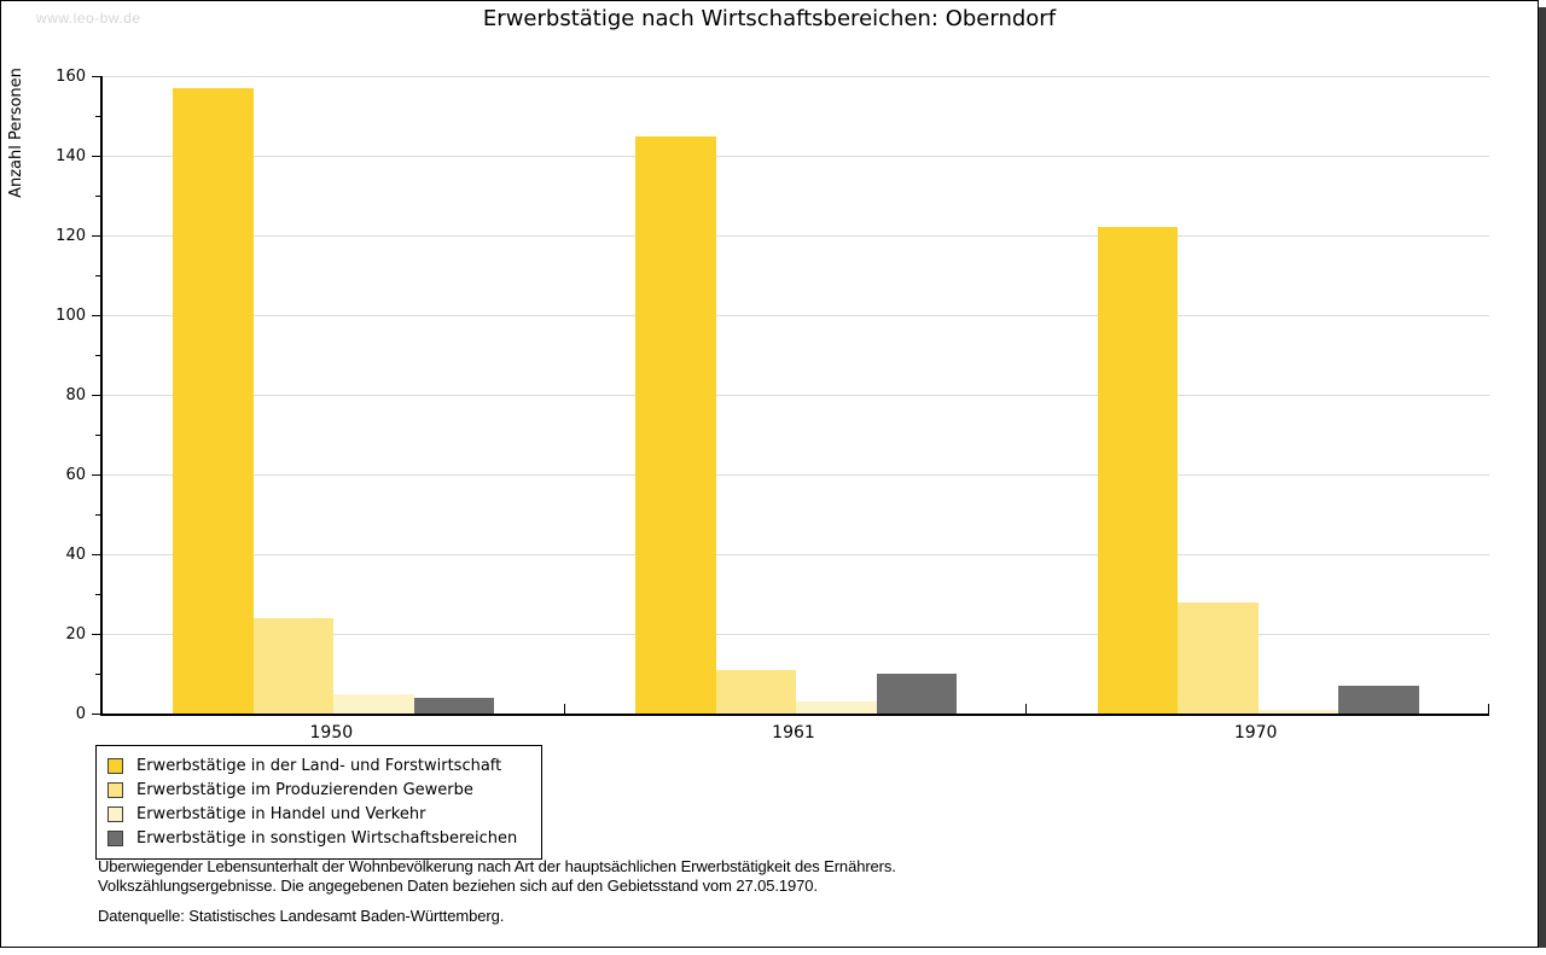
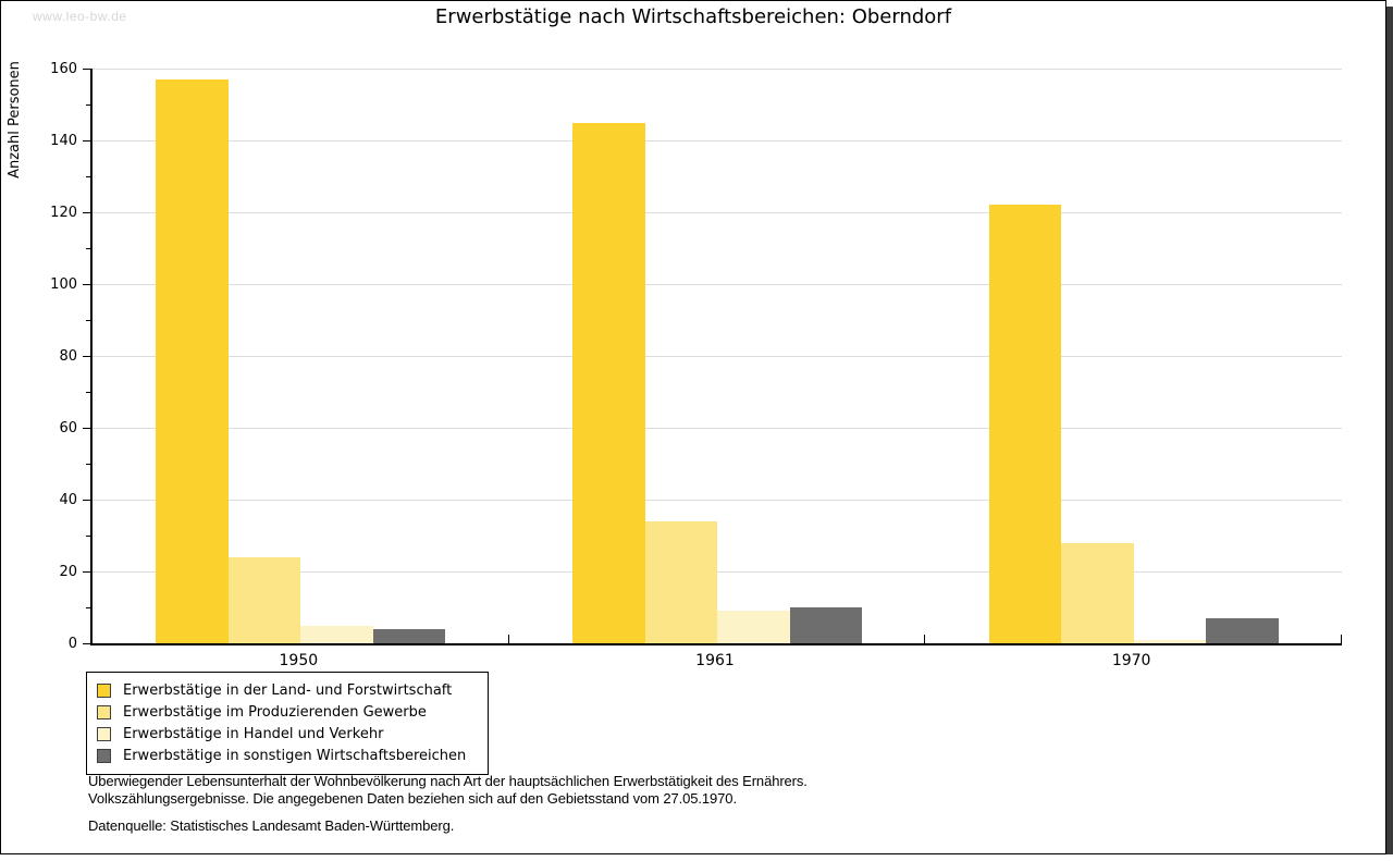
Erwerbstätige im Produzierenden Gewerbe/1961: 11 -> 34
Erwerbstätige in Handel und Verkehr/1961: 3 -> 9
